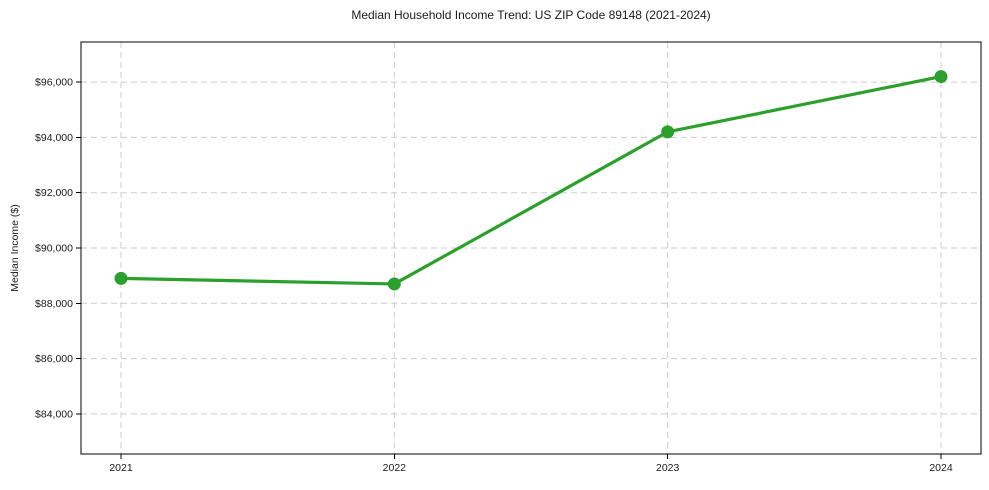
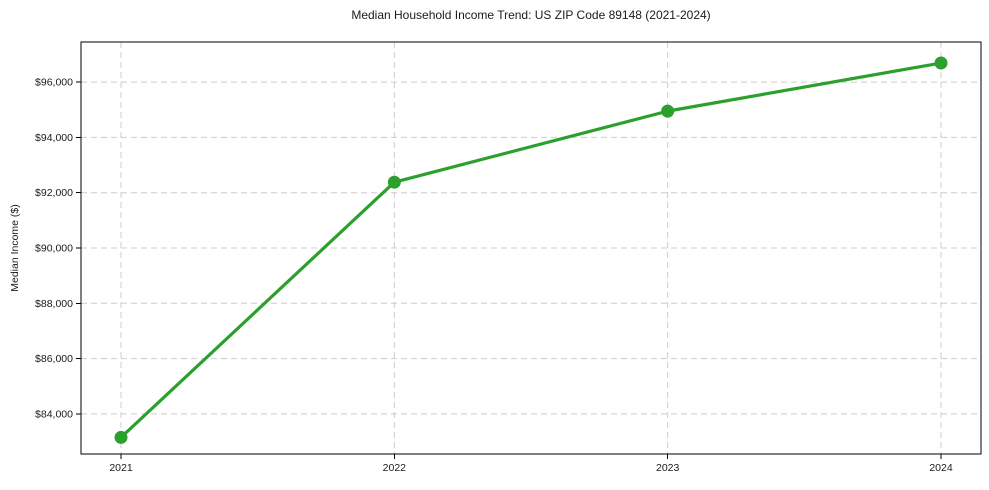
2021: $88900 -> $83200
2022: $88700 -> $92400
2023: $94200 -> $95000
2024: $96200 -> $96700
